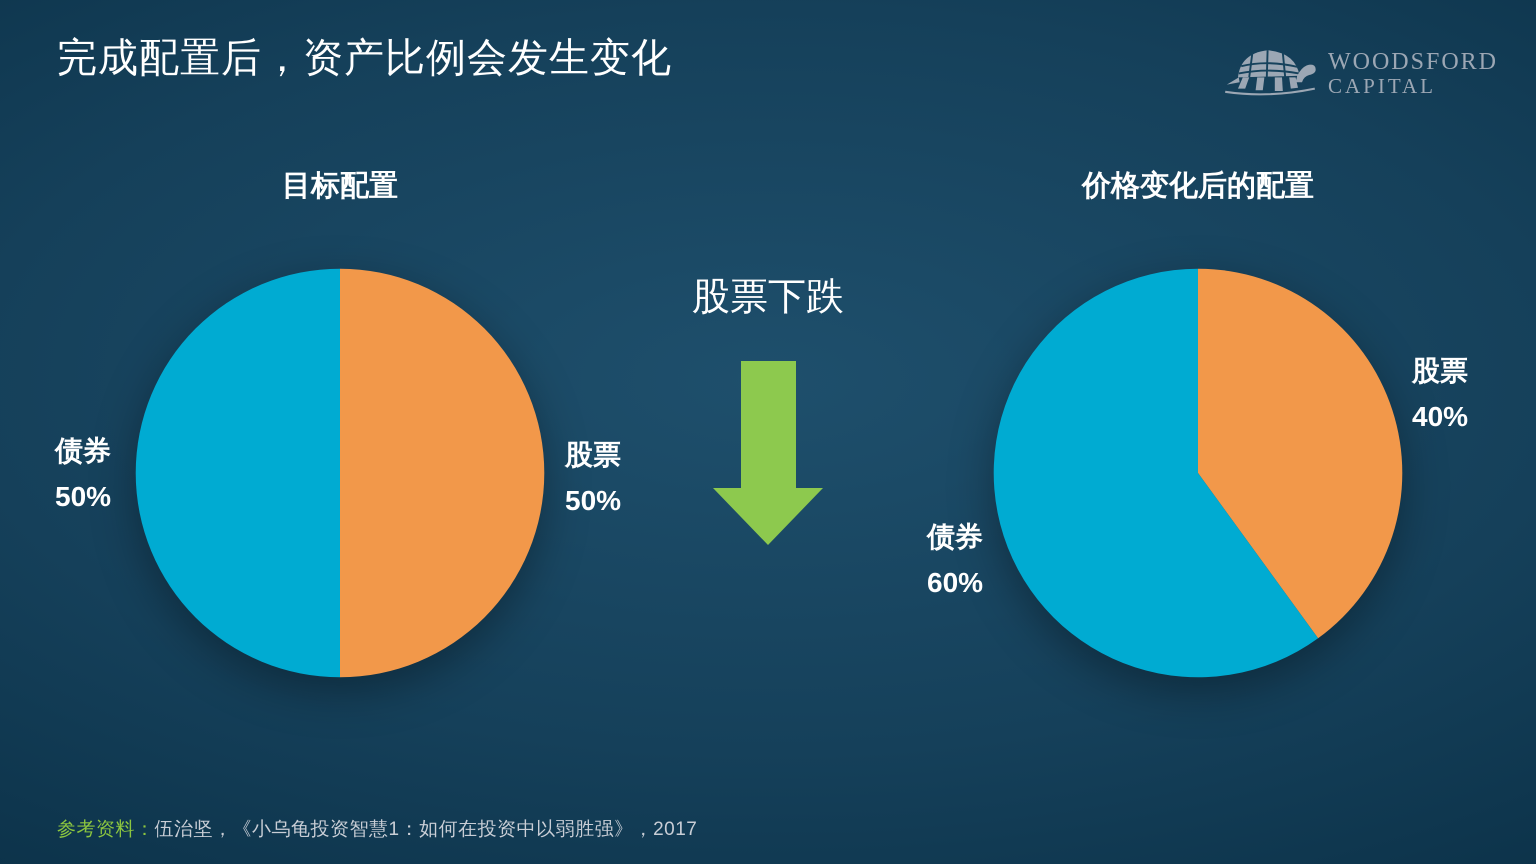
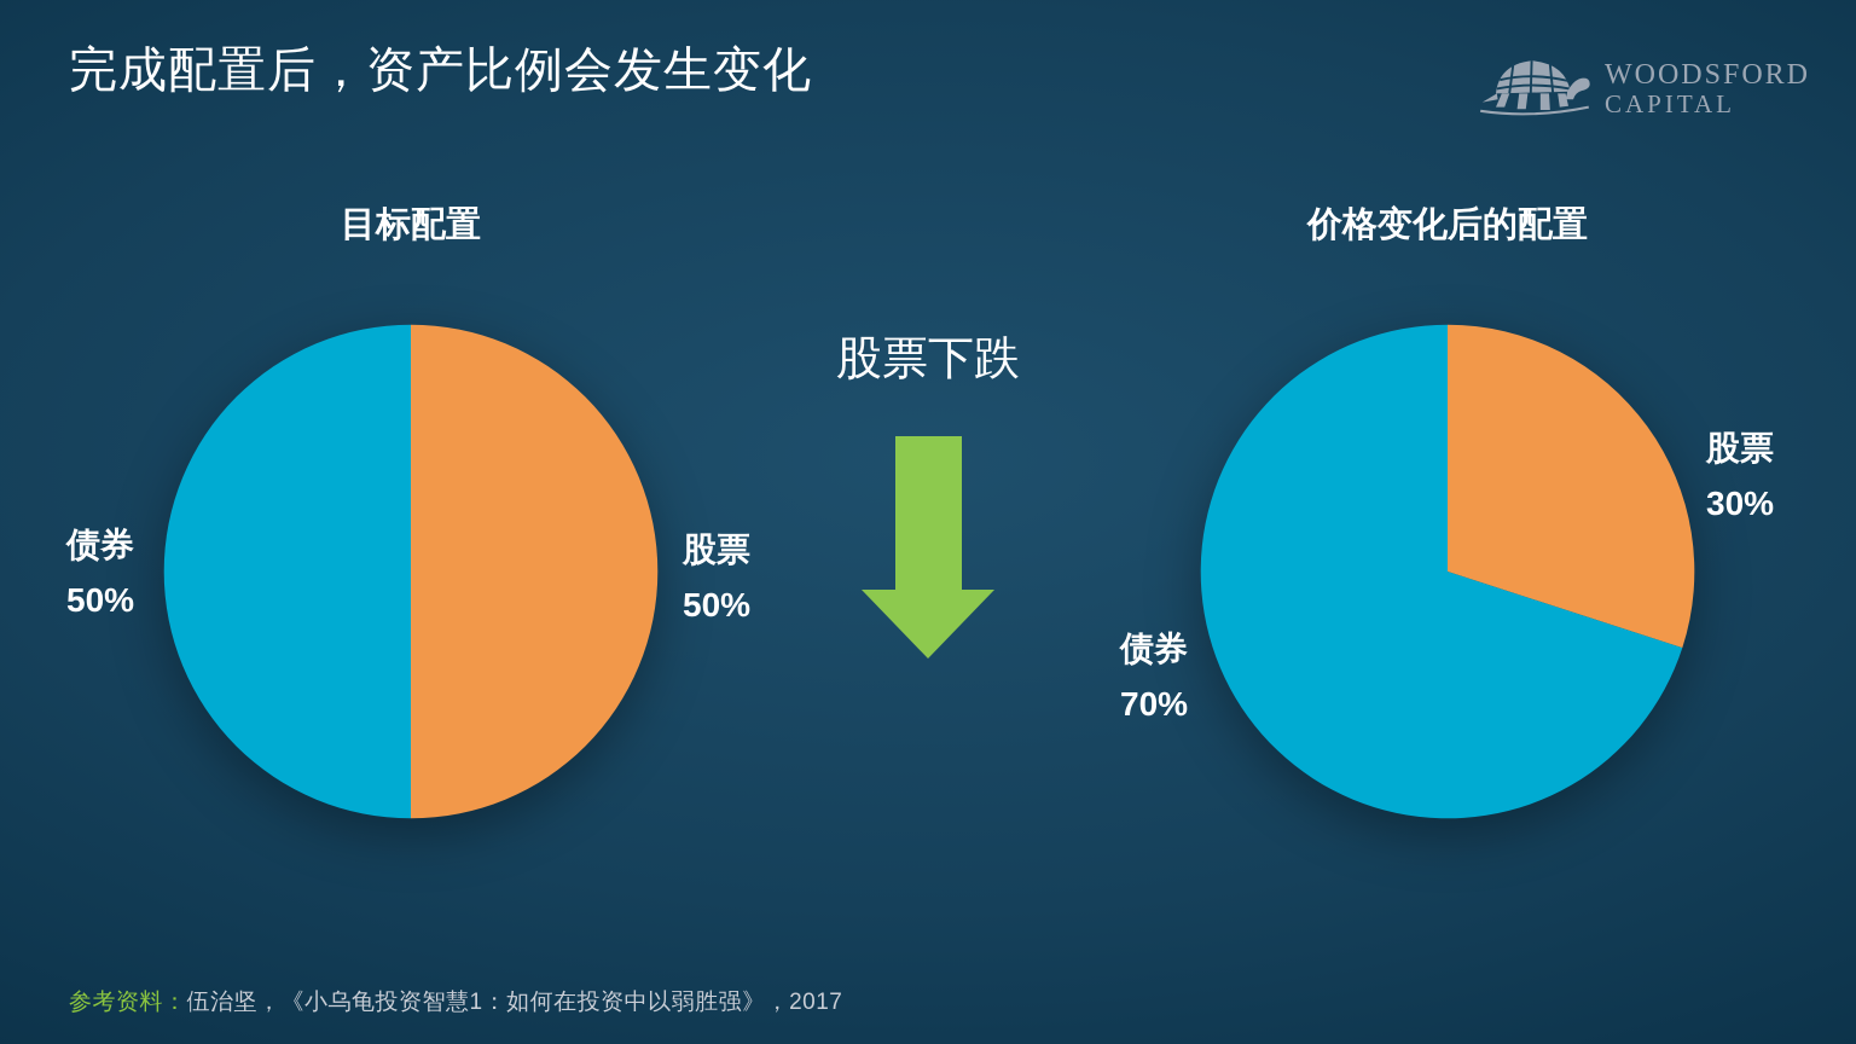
价格变化后的配置/股票: 40% -> 30%
价格变化后的配置/债券: 60% -> 70%
